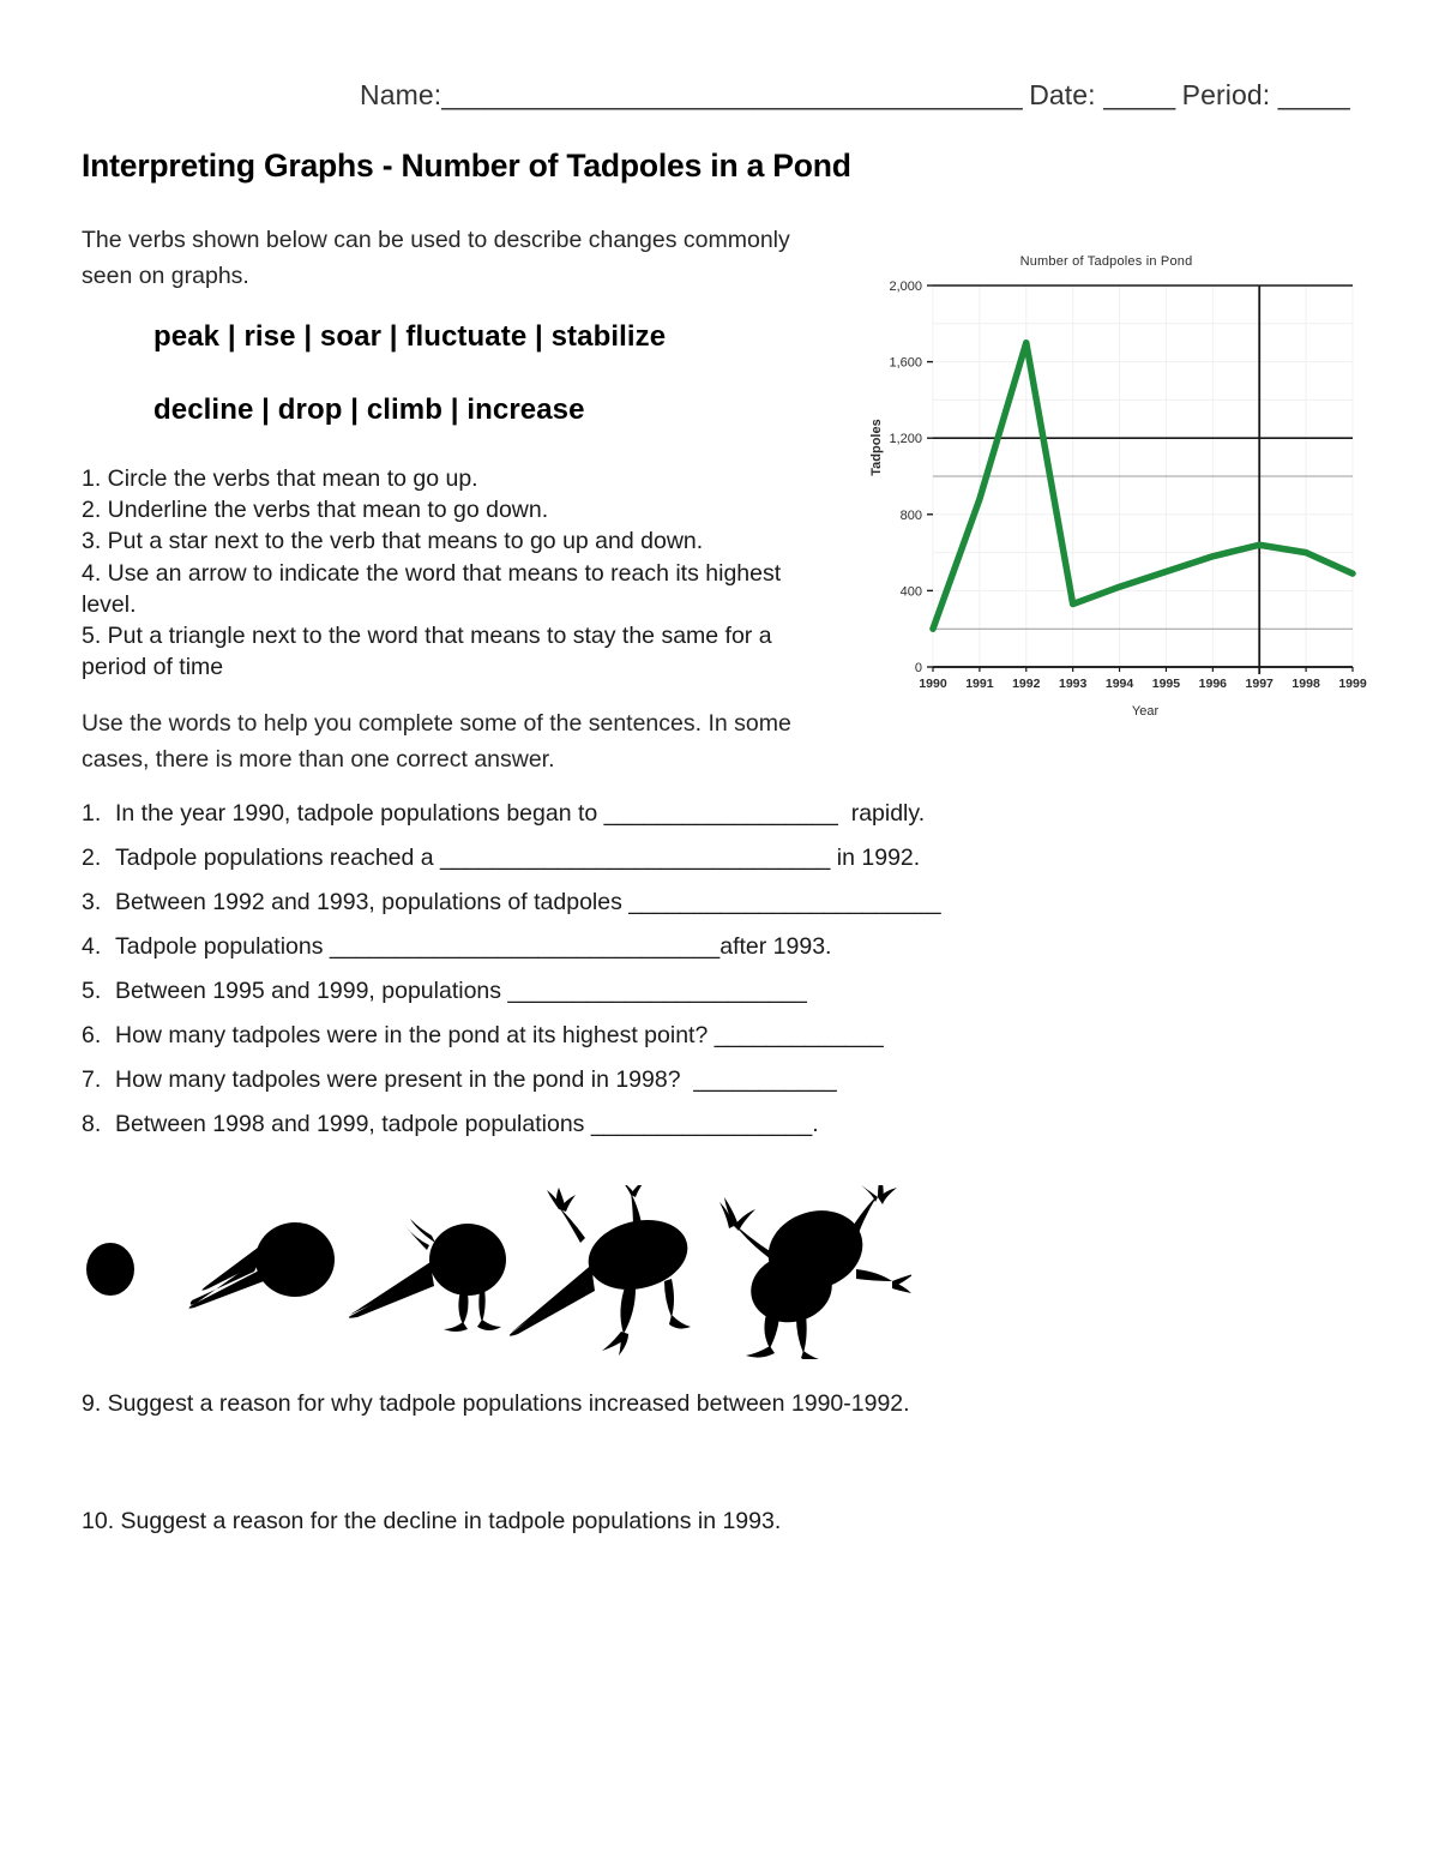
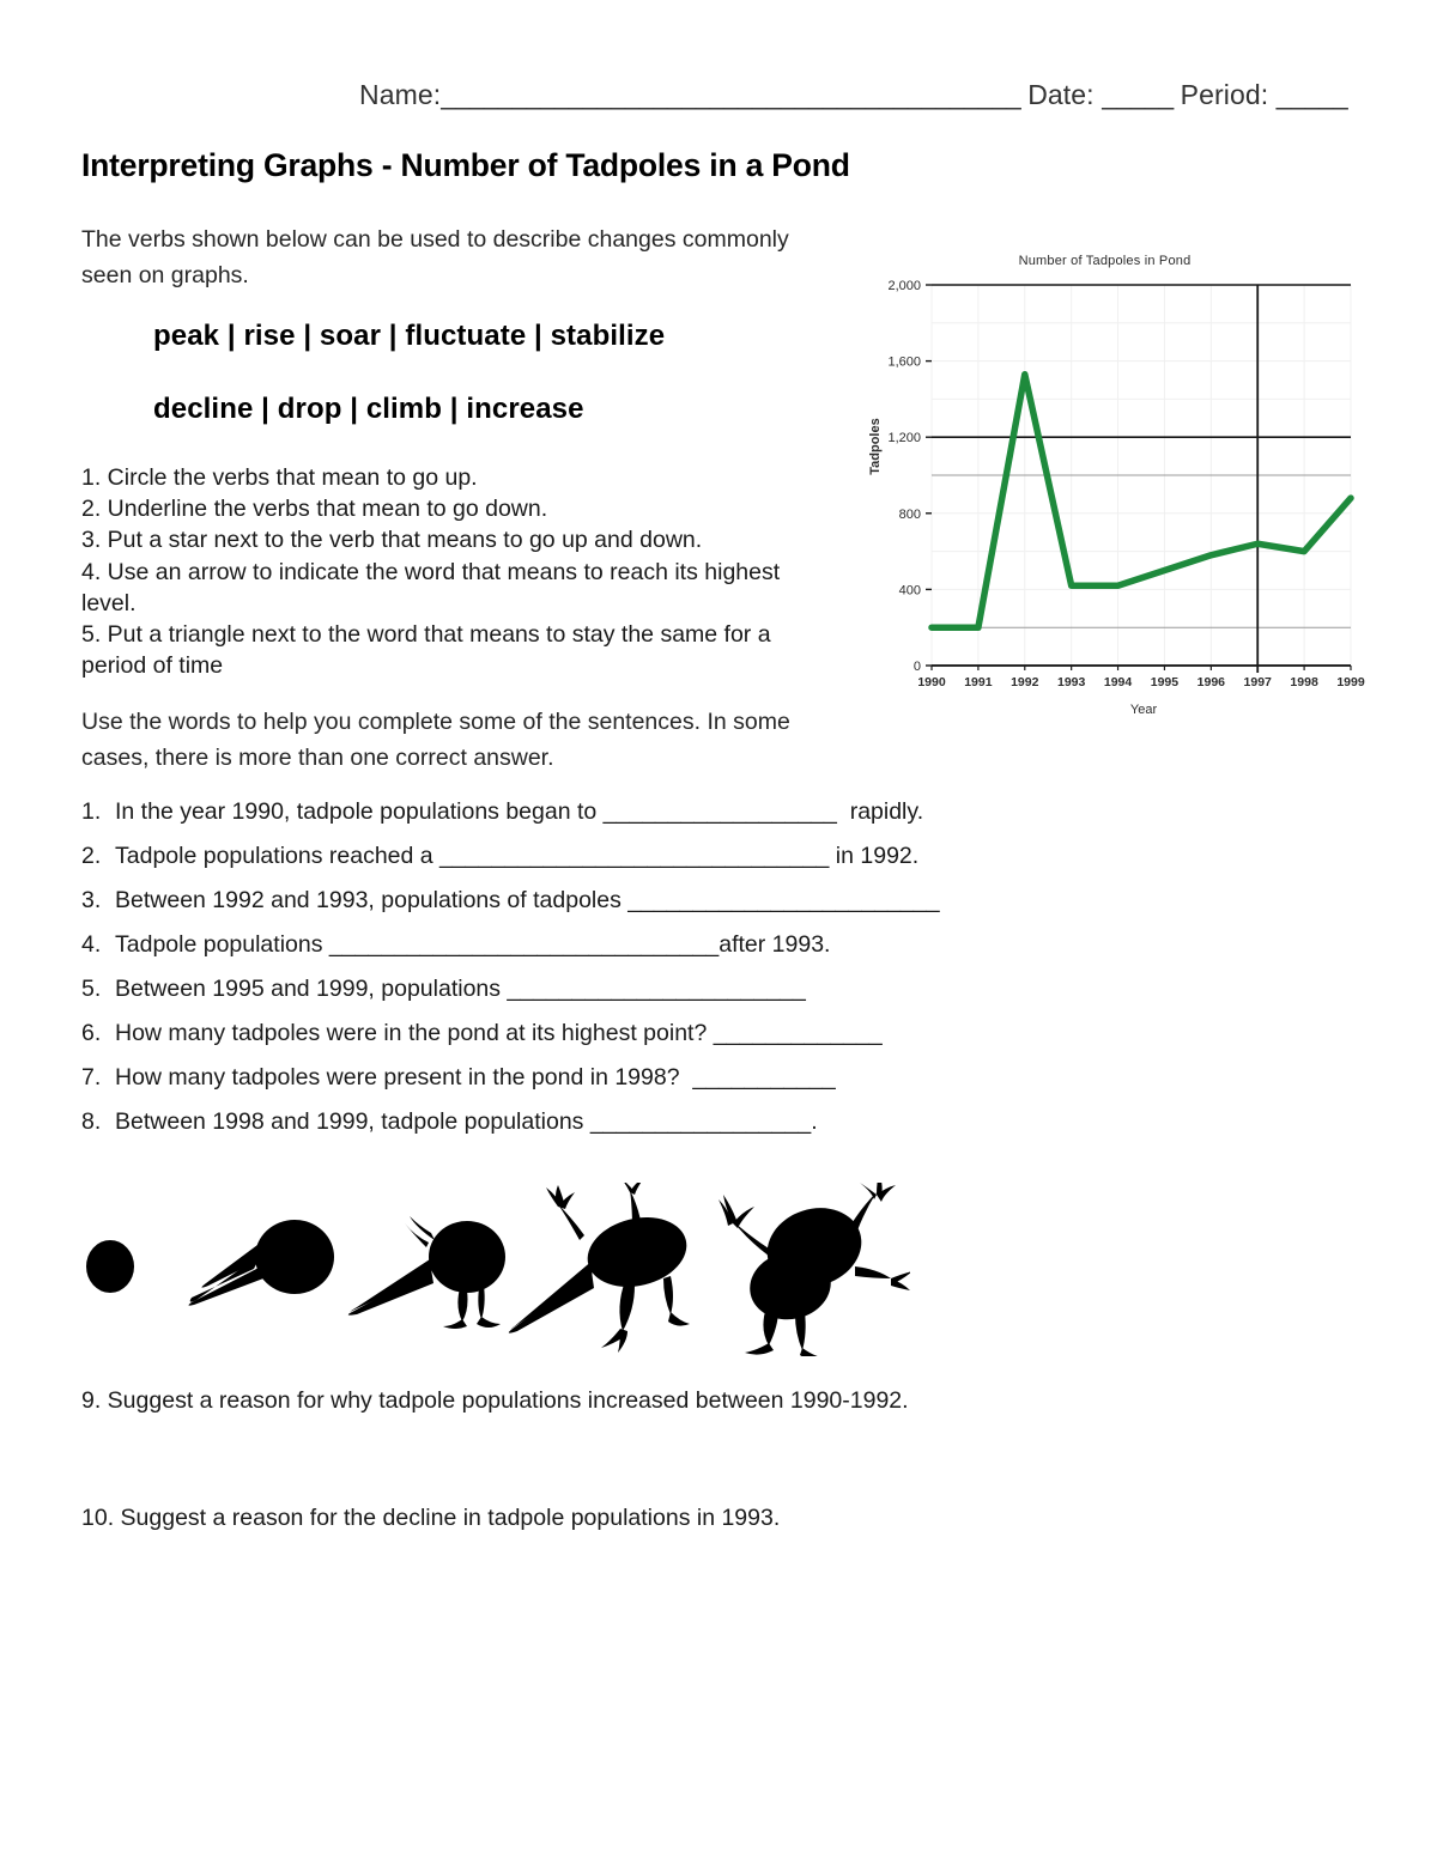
1991: 880 -> 200
1992: 1700 -> 1530
1993: 330 -> 420
1999: 490 -> 880
